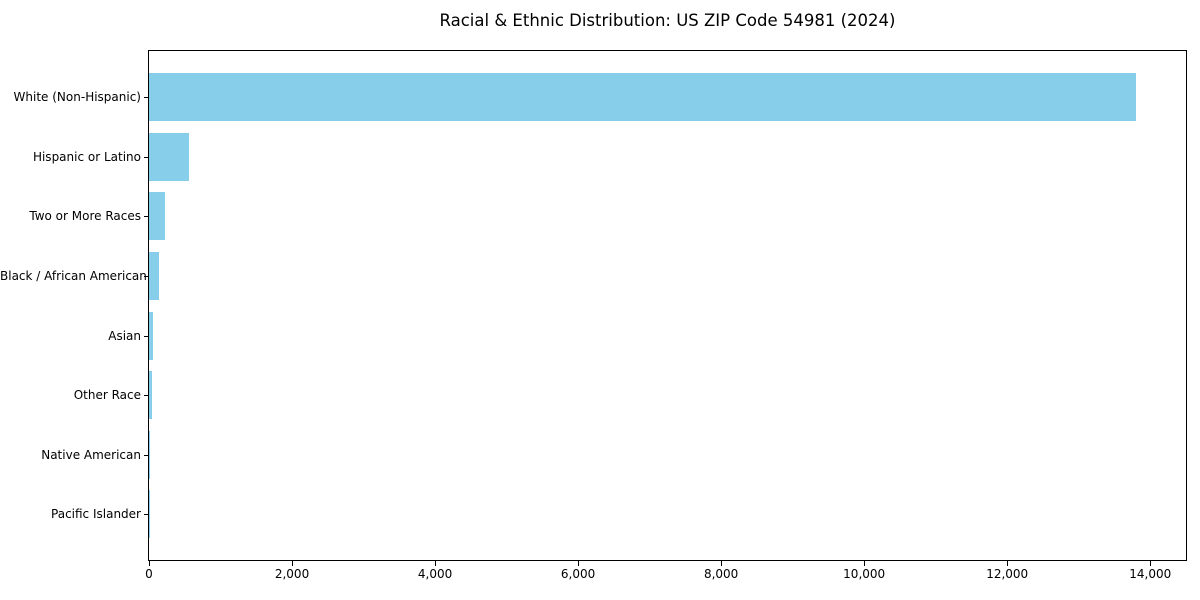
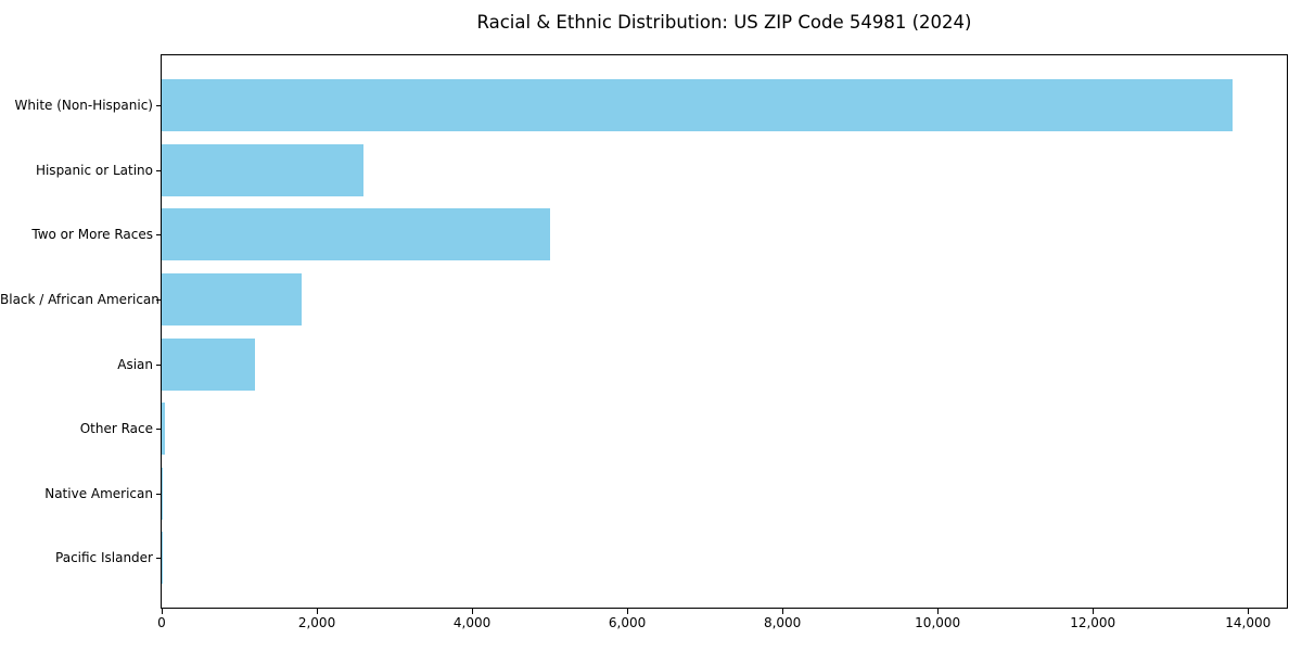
Hispanic or Latino: 600 -> 2600
Two or More Races: 200 -> 5000
Black / African American: 100 -> 1800
Asian: 100 -> 1200
